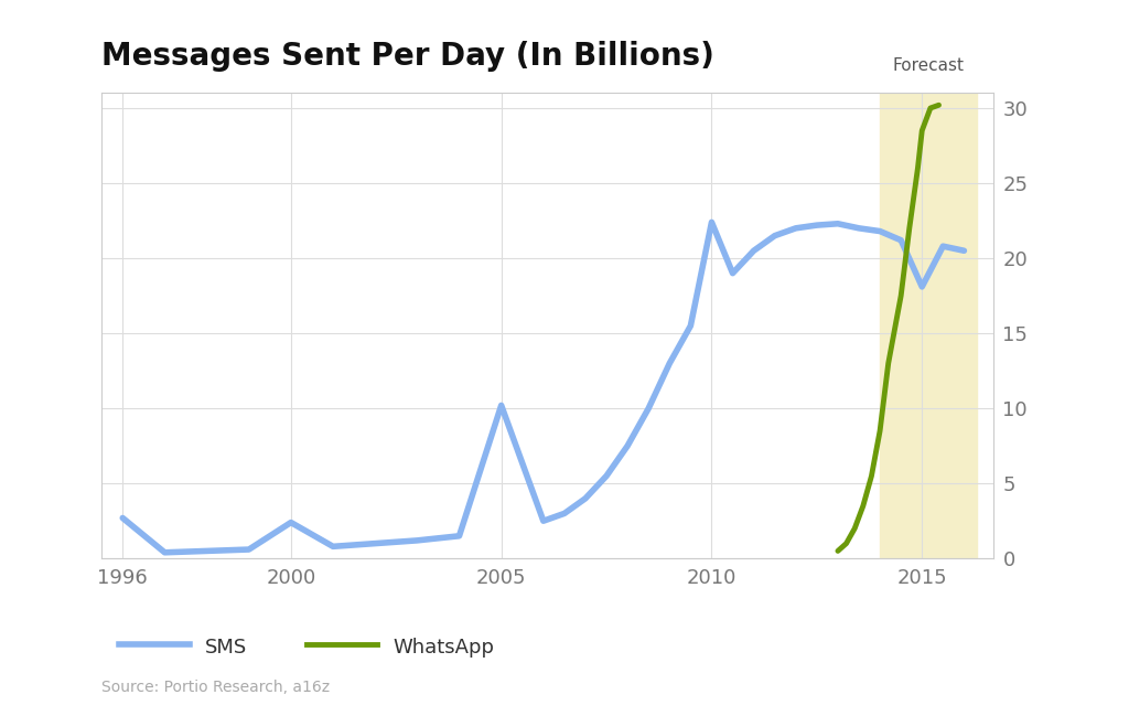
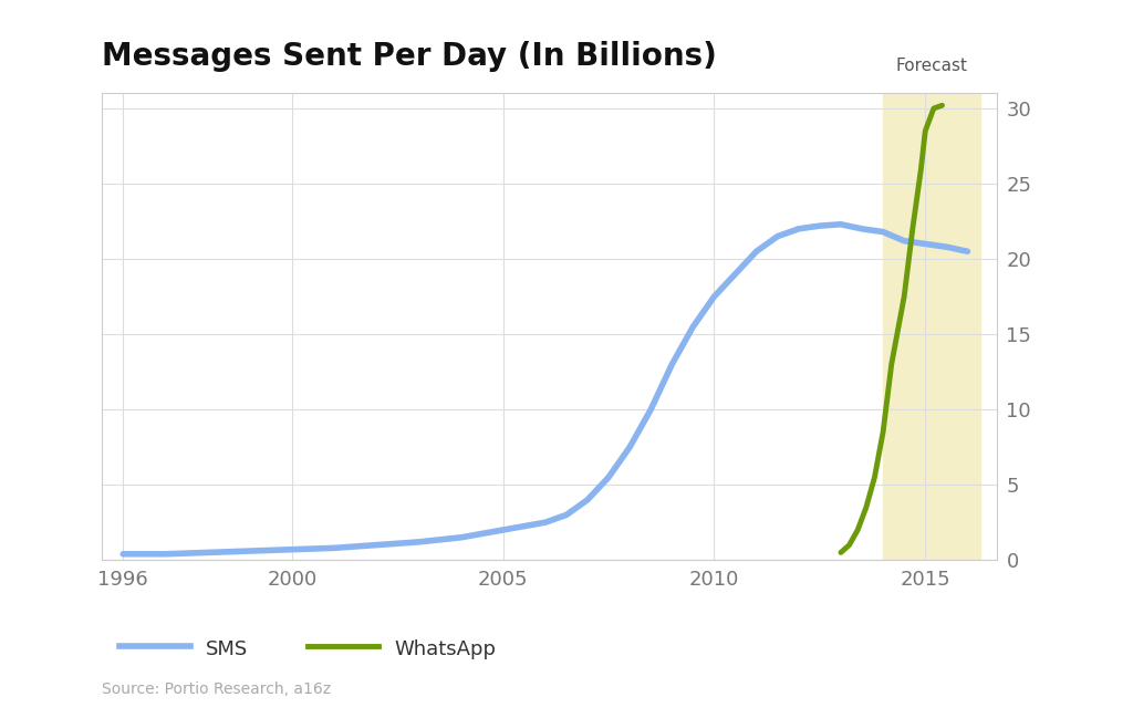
SMS/1996: 2.7 -> 0.4
SMS/2000: 2.4 -> 0.7
SMS/2005: 10.2 -> 2.0
SMS/2010: 22.4 -> 17.5
SMS/2015: 18.1 -> 21.0
